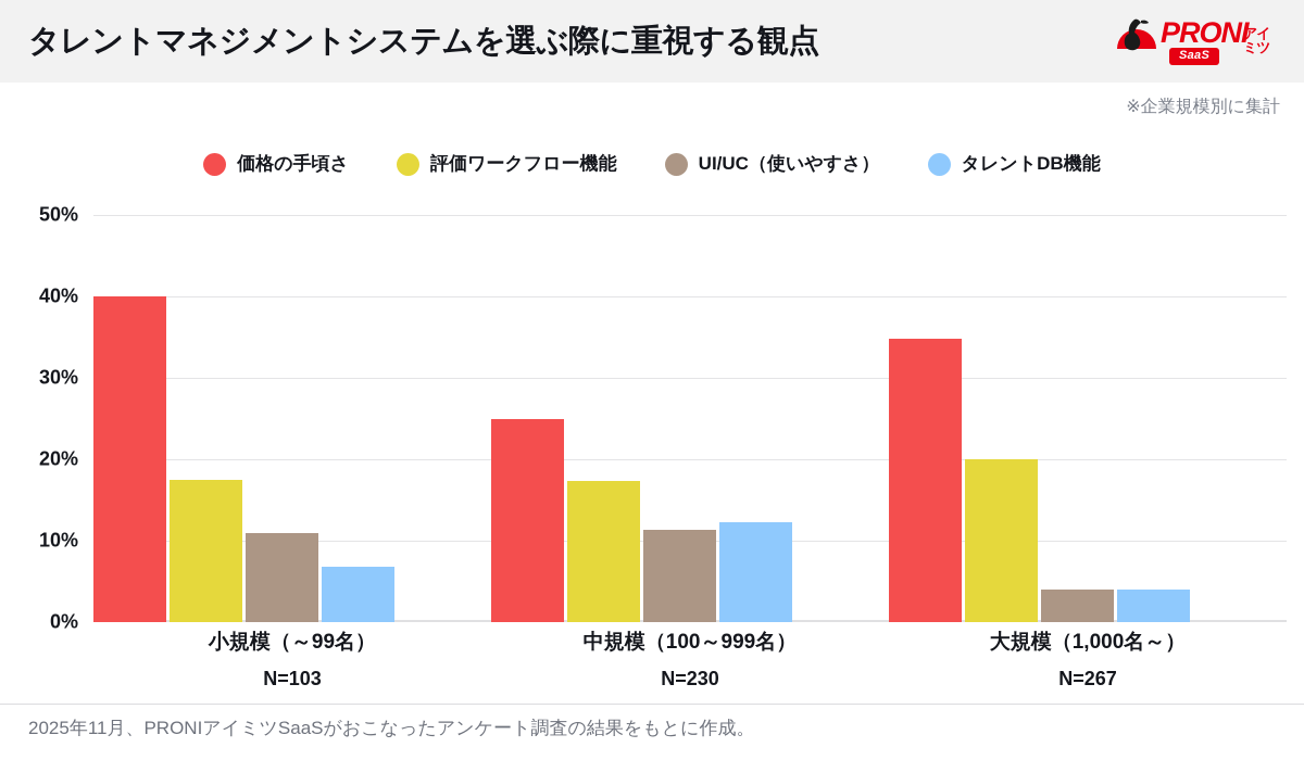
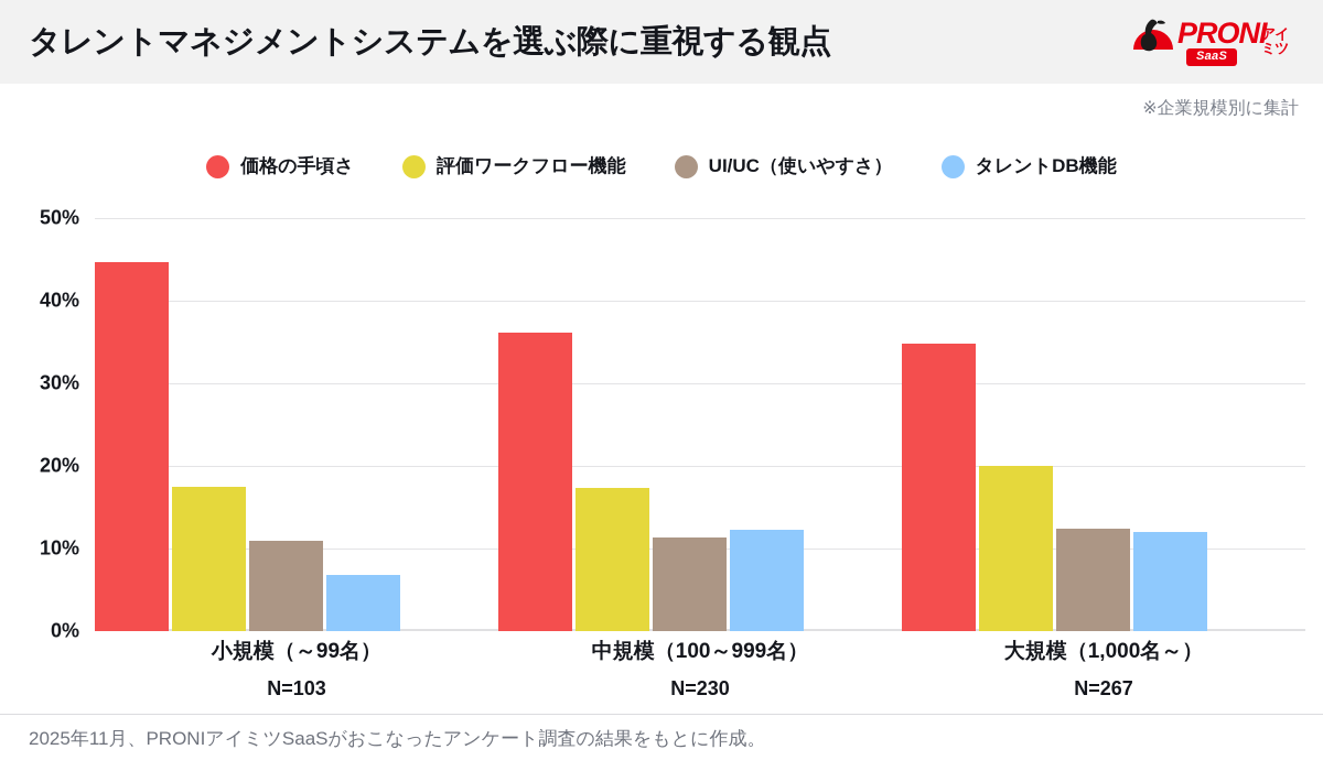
価格の手頃さ/小規模（～99名）: 40% -> 45%
価格の手頃さ/中規模（100～999名）: 25% -> 36%
UI/UC（使いやすさ）/大規模（1,000名～）: 4% -> 12%
タレントDB機能/大規模（1,000名～）: 4% -> 12%
